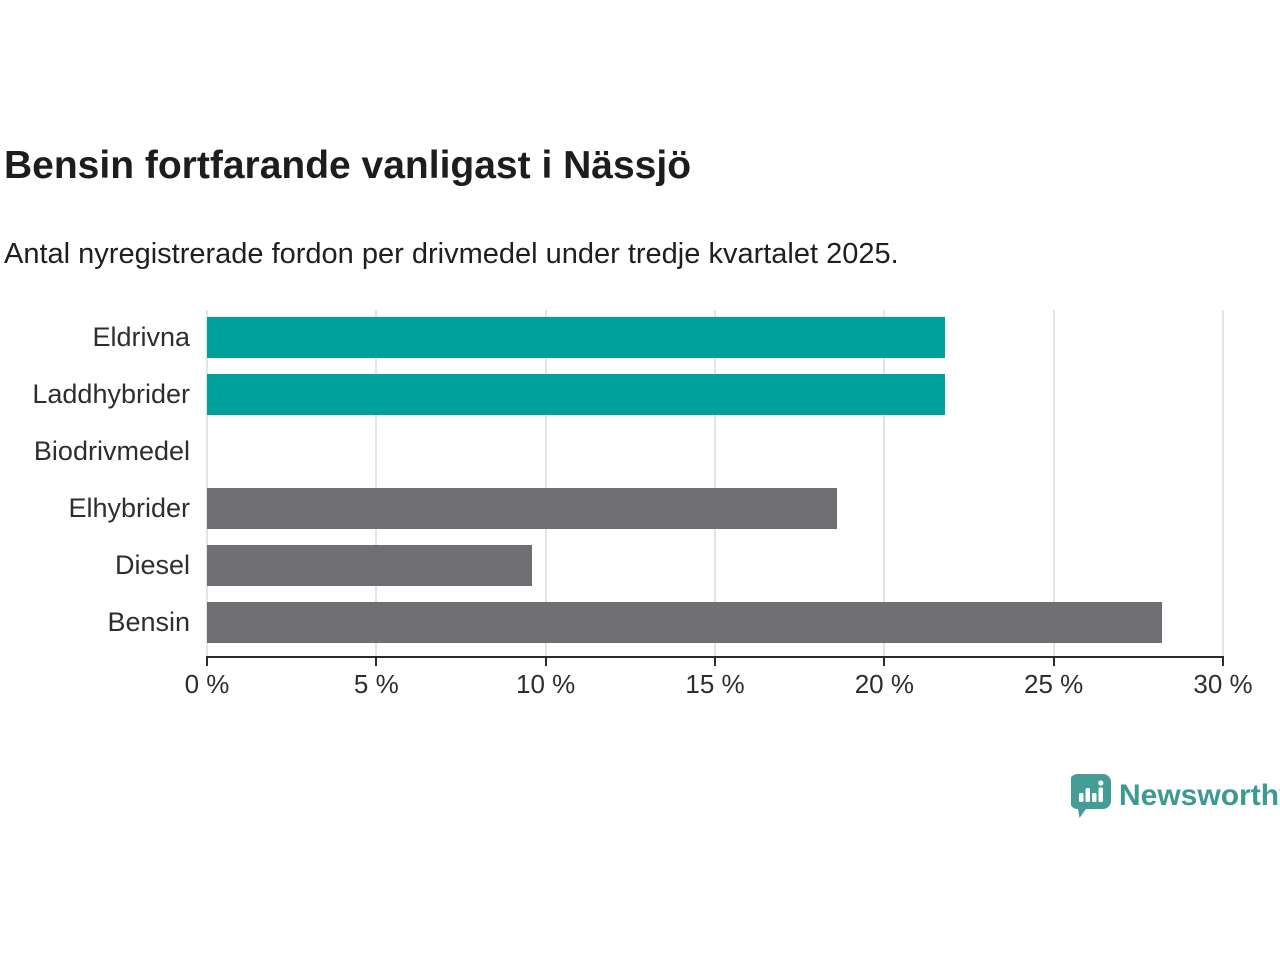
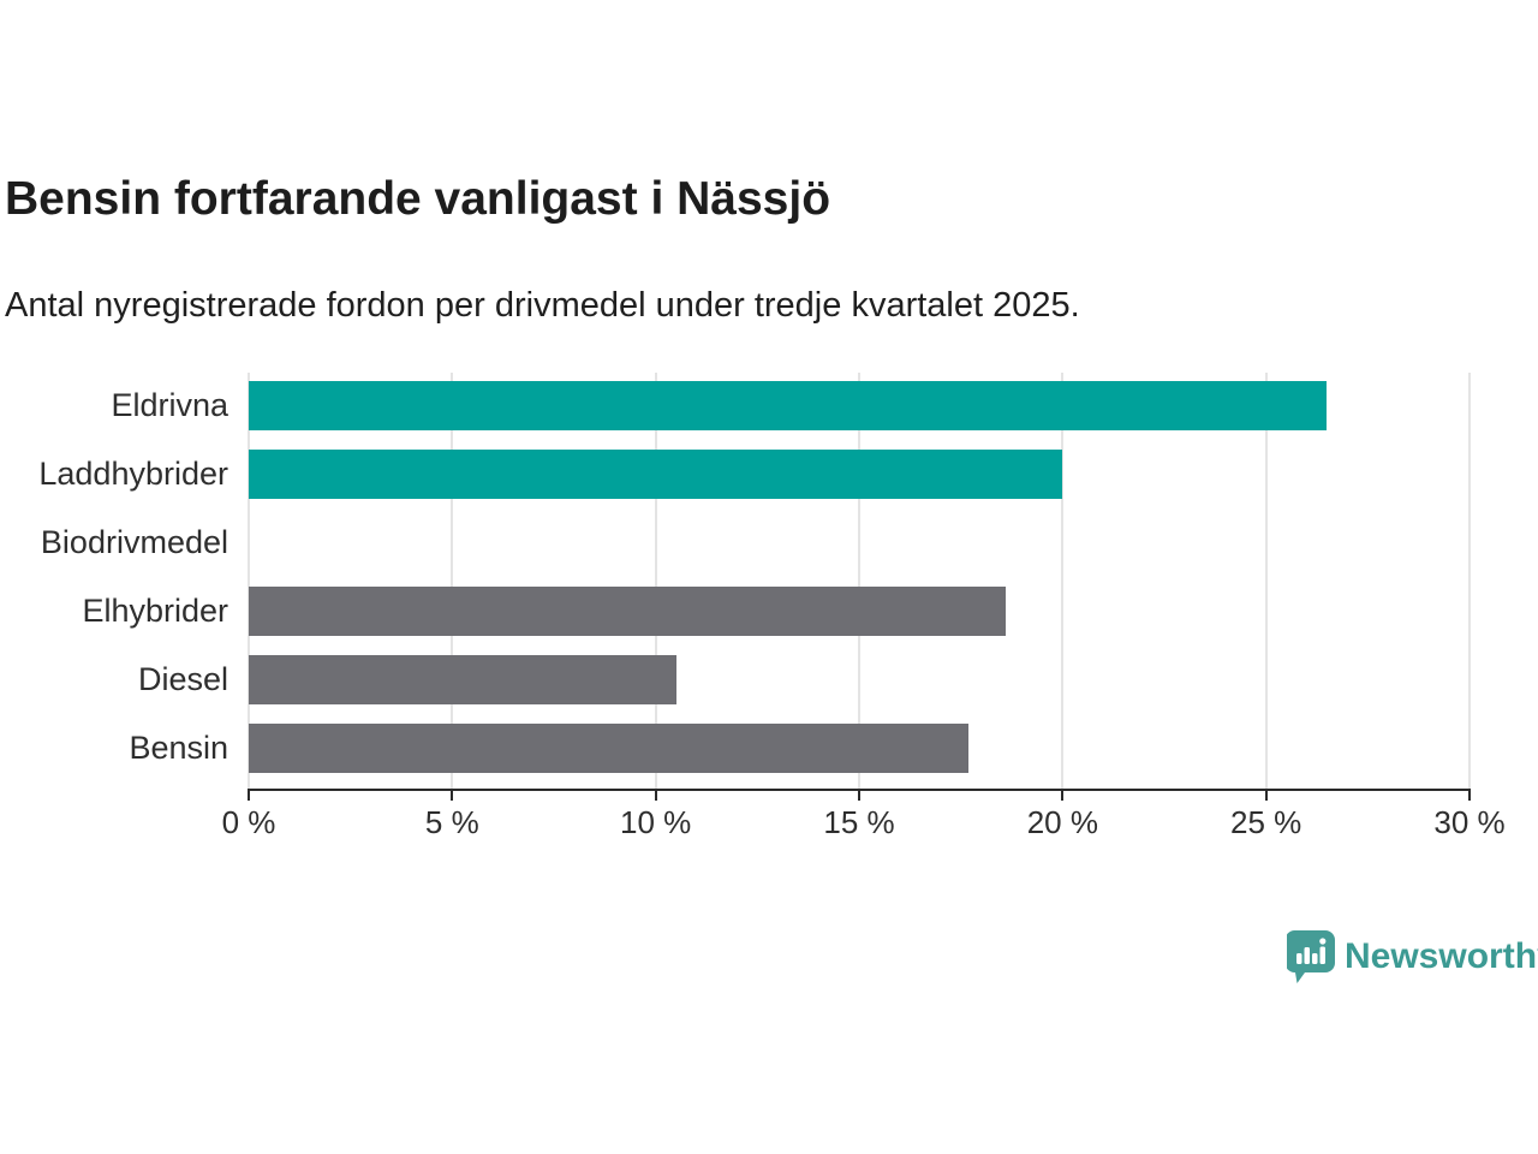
Eldrivna: 21.8% -> 26.5%
Laddhybrider: 21.8% -> 20.0%
Diesel: 9.6% -> 10.5%
Bensin: 28.2% -> 17.7%
